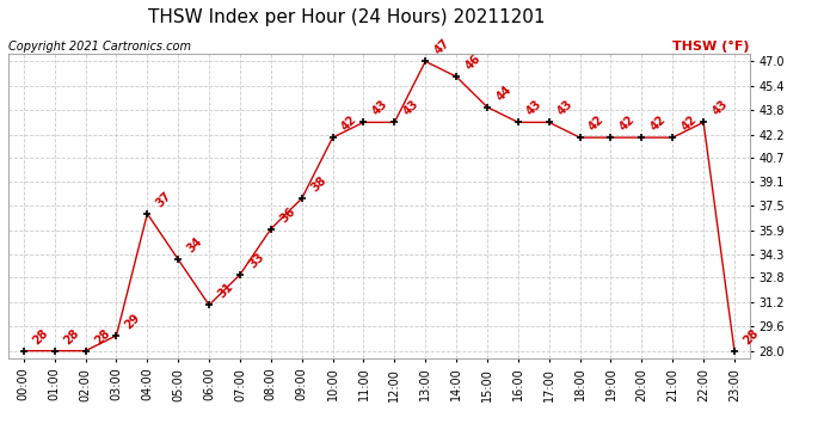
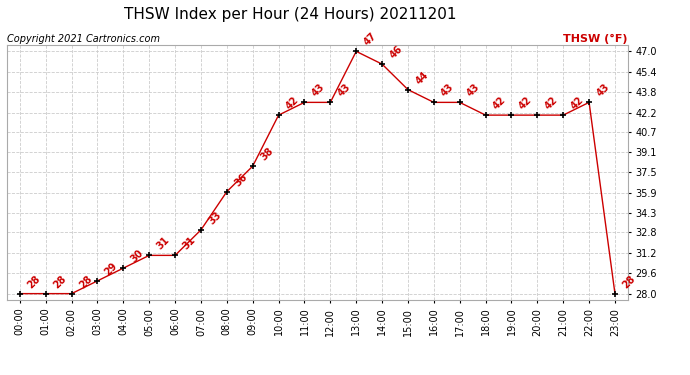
04:00: 37 -> 30
05:00: 34 -> 31
